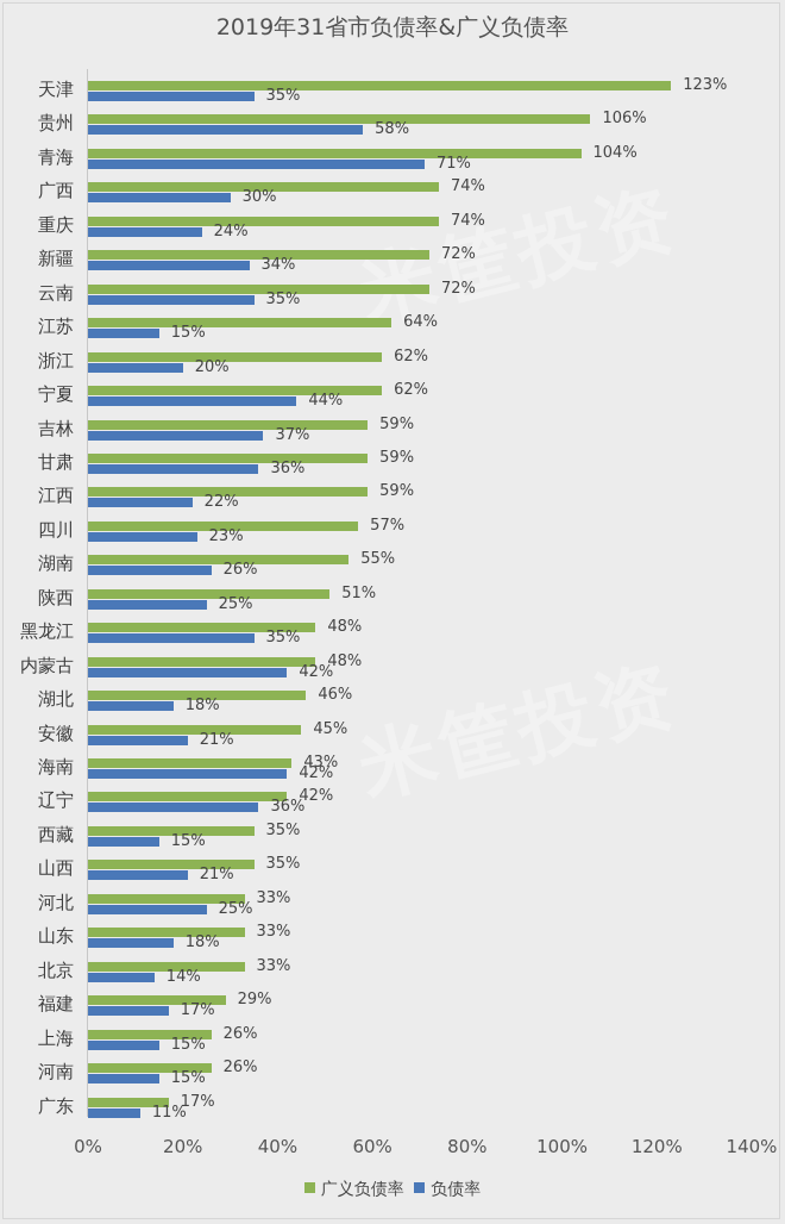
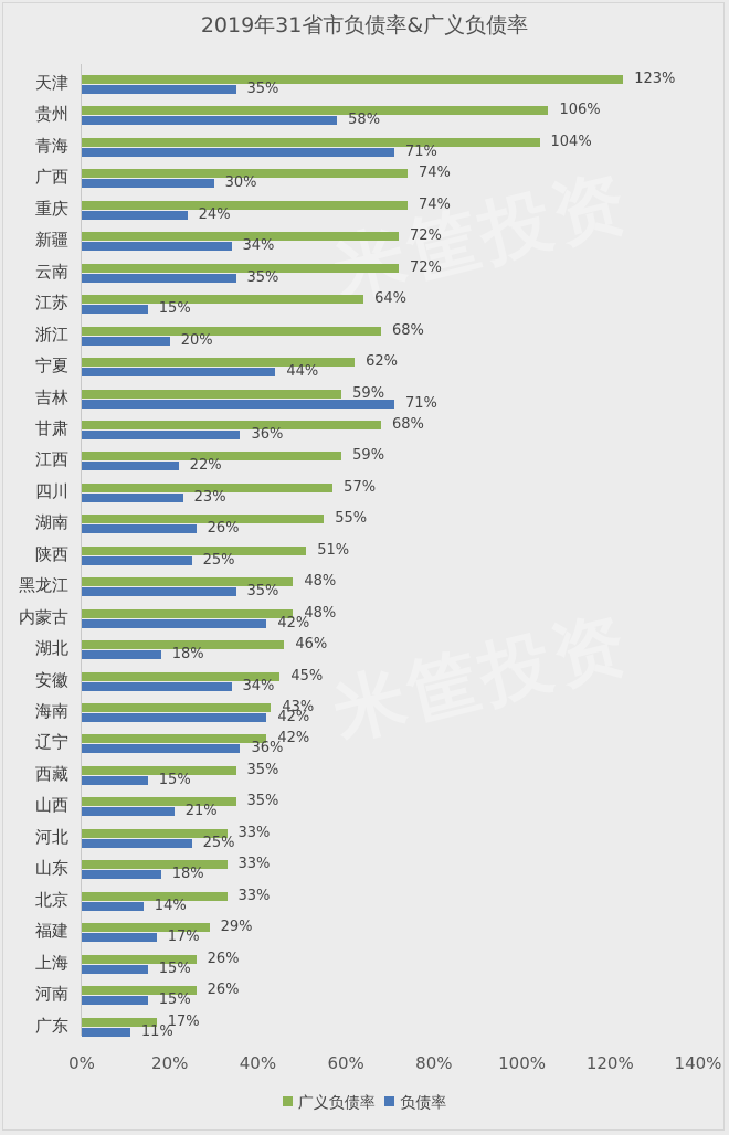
广义负债率/浙江: 62% -> 68%
负债率/吉林: 37% -> 71%
广义负债率/甘肃: 59% -> 68%
负债率/安徽: 21% -> 34%
